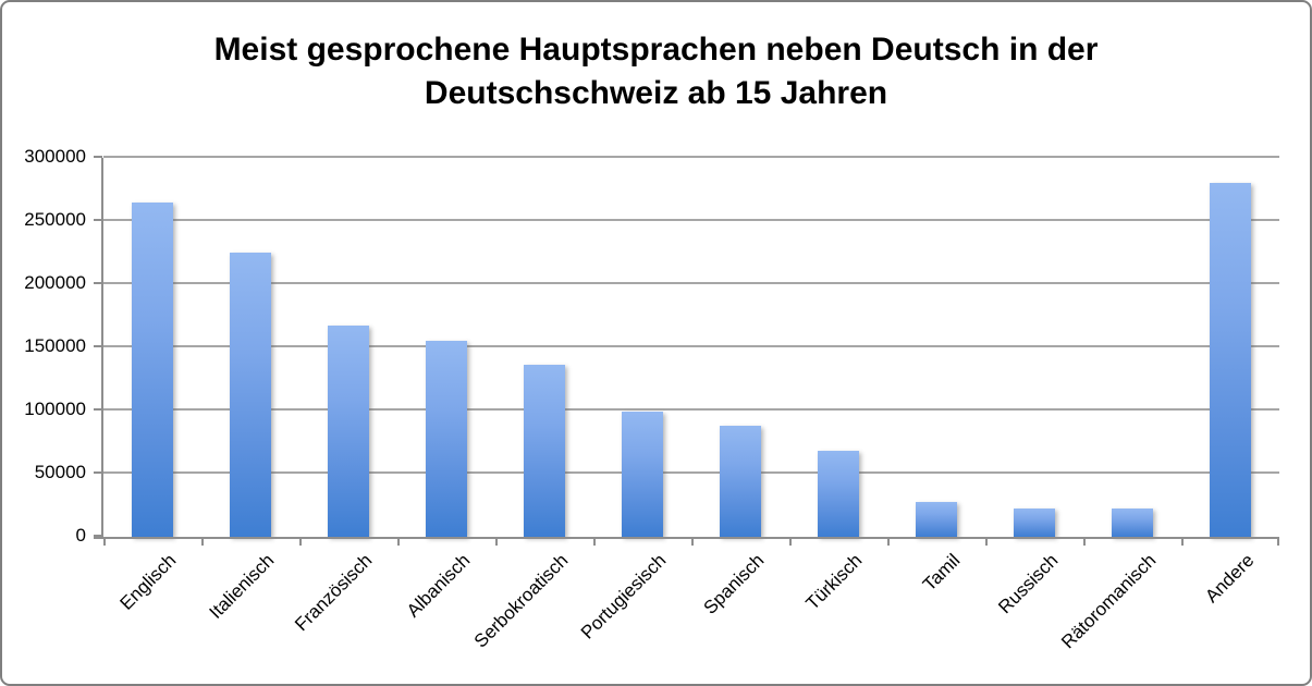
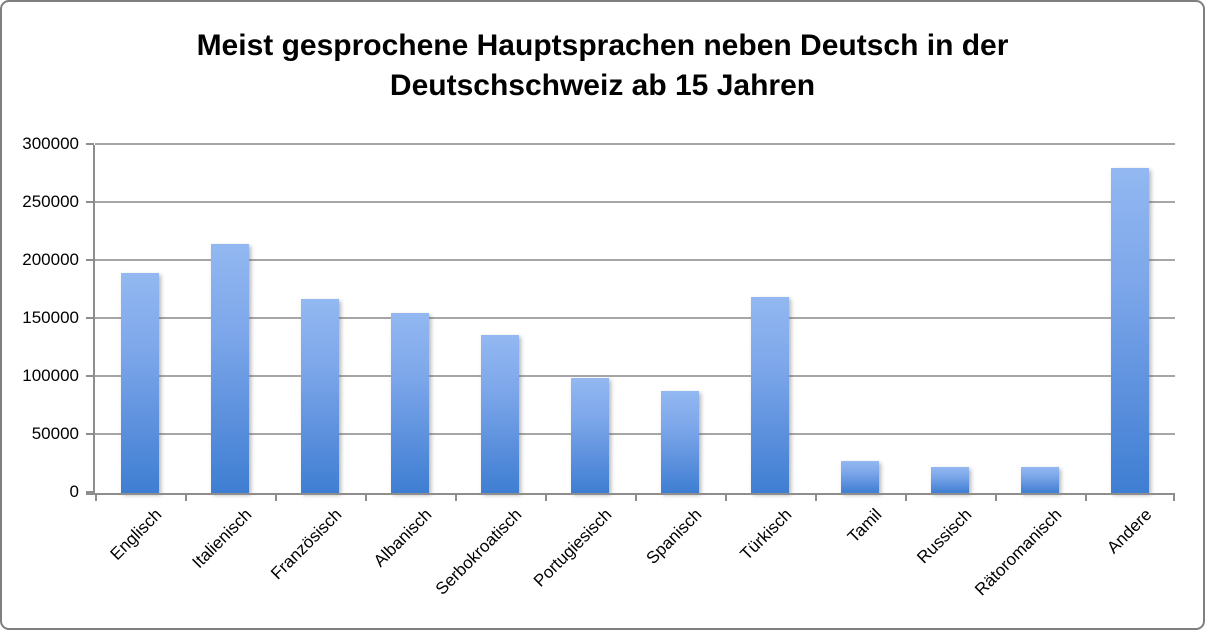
Englisch: 265000 -> 190000
Italienisch: 225000 -> 215000
Türkisch: 68000 -> 169000
